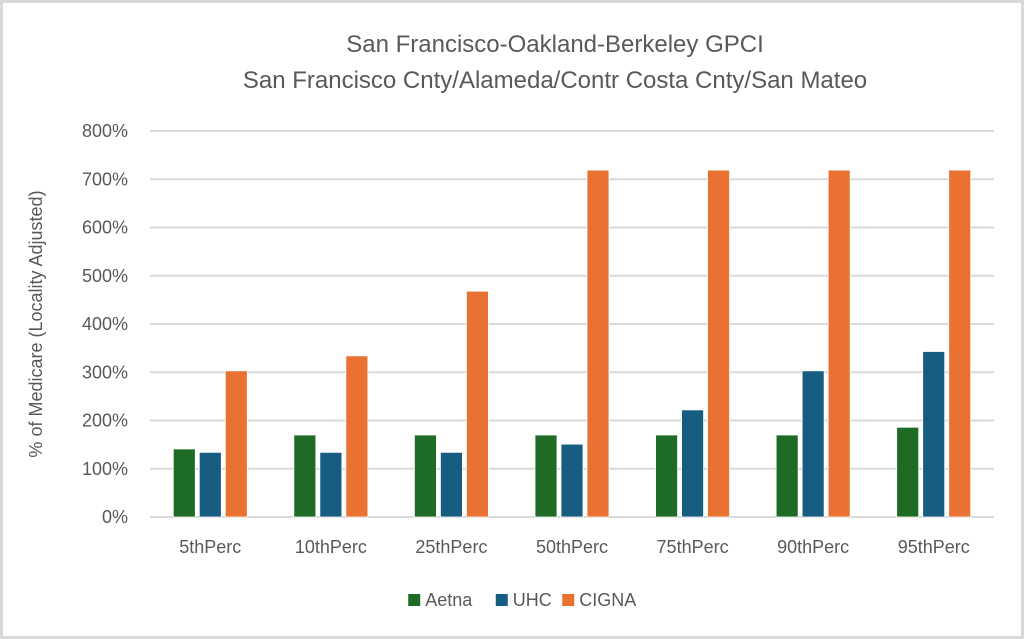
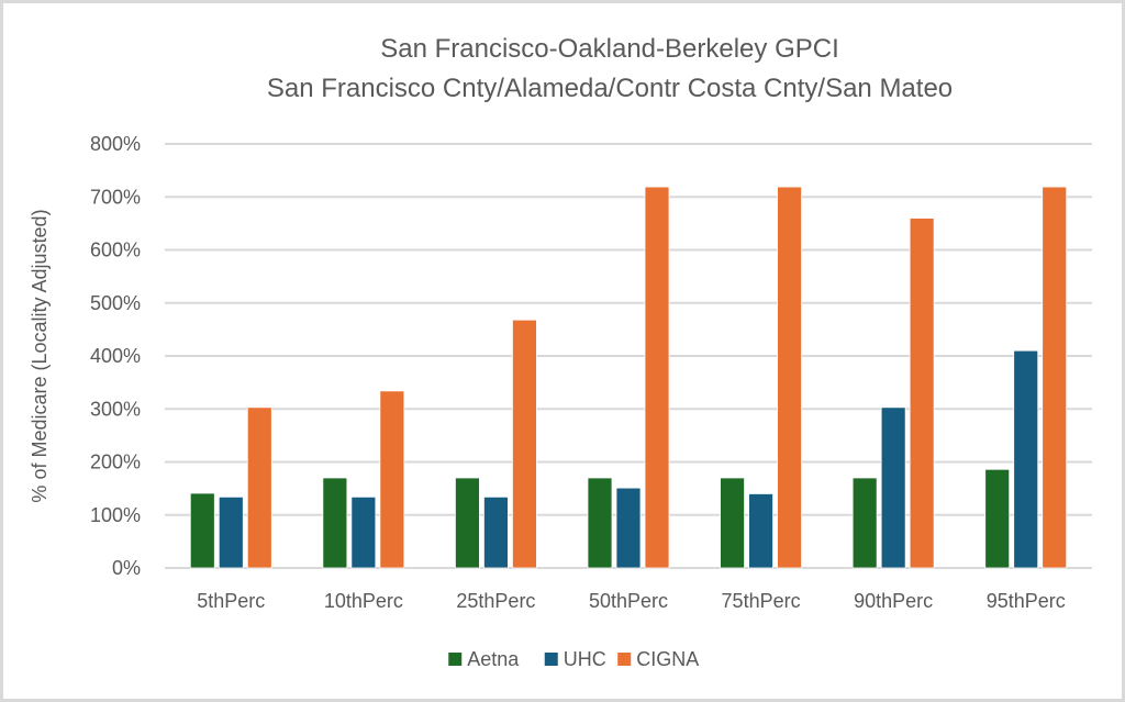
UHC/75thPerc: 220% -> 140%
CIGNA/90thPerc: 720% -> 660%
UHC/95thPerc: 340% -> 410%
